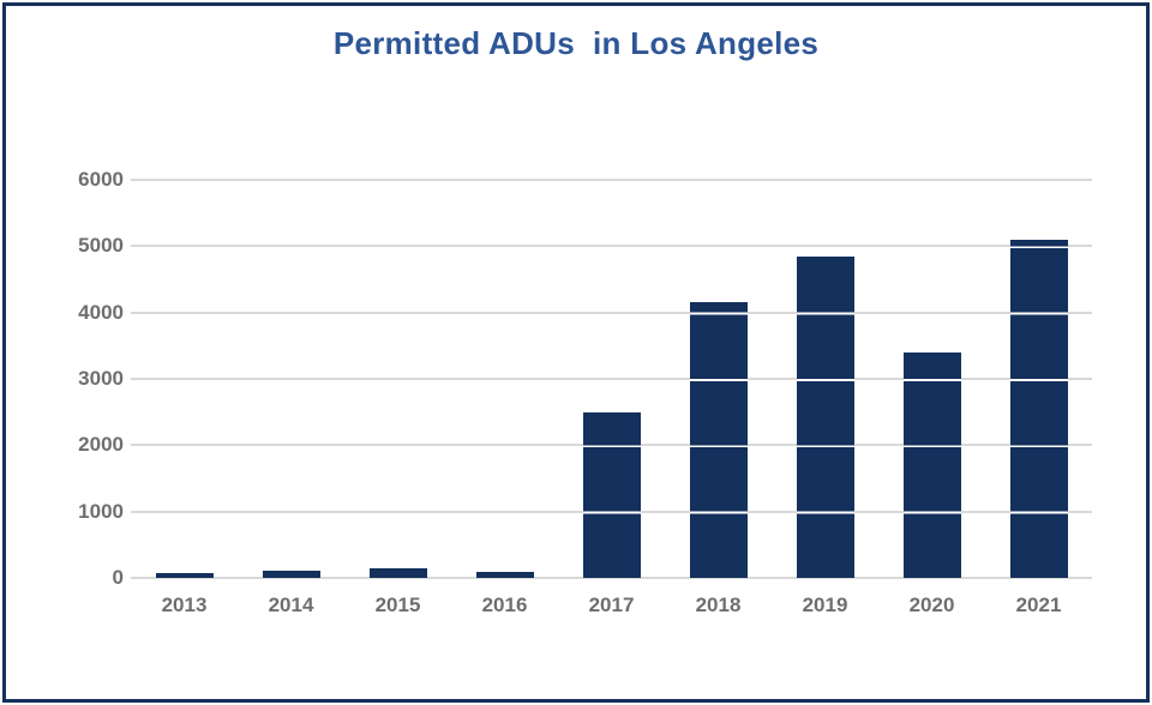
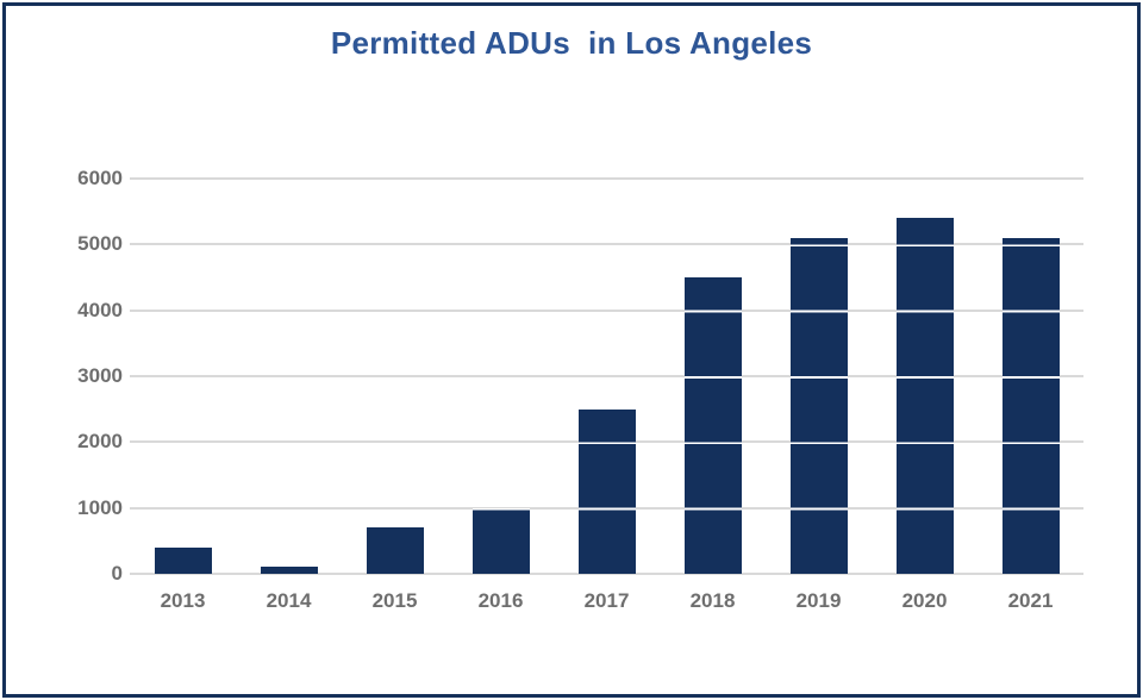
2013: 100 -> 400
2015: 200 -> 700
2016: 100 -> 1000
2018: 4200 -> 4500
2019: 4800 -> 5100
2020: 3400 -> 5400
